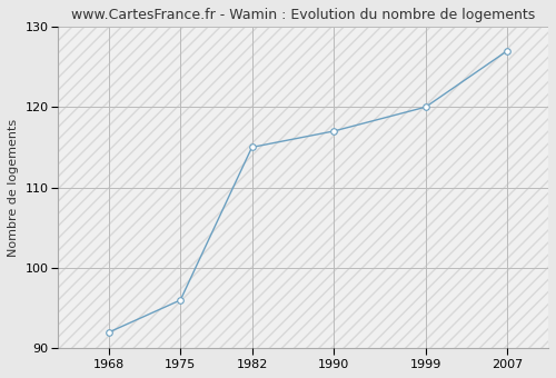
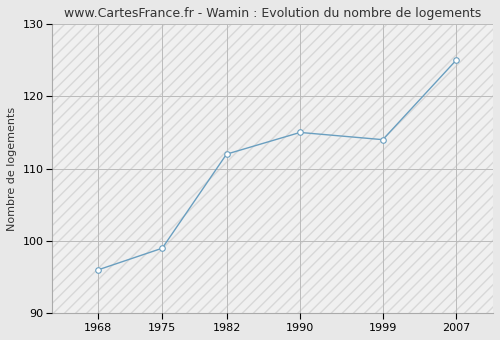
1968: 92 -> 96
1975: 96 -> 99
1982: 115 -> 112
1990: 117 -> 115
1999: 120 -> 114
2007: 127 -> 125
